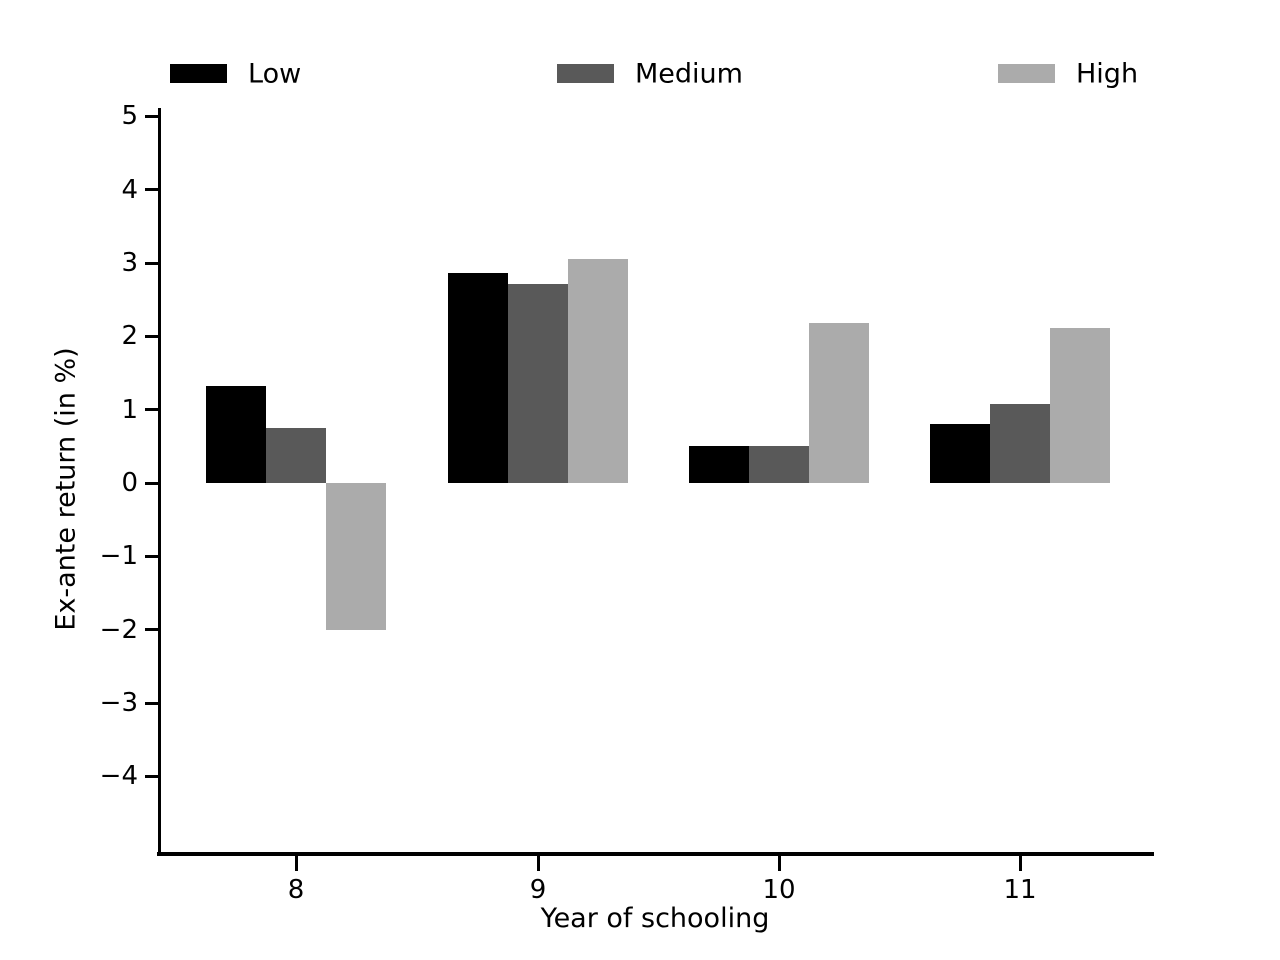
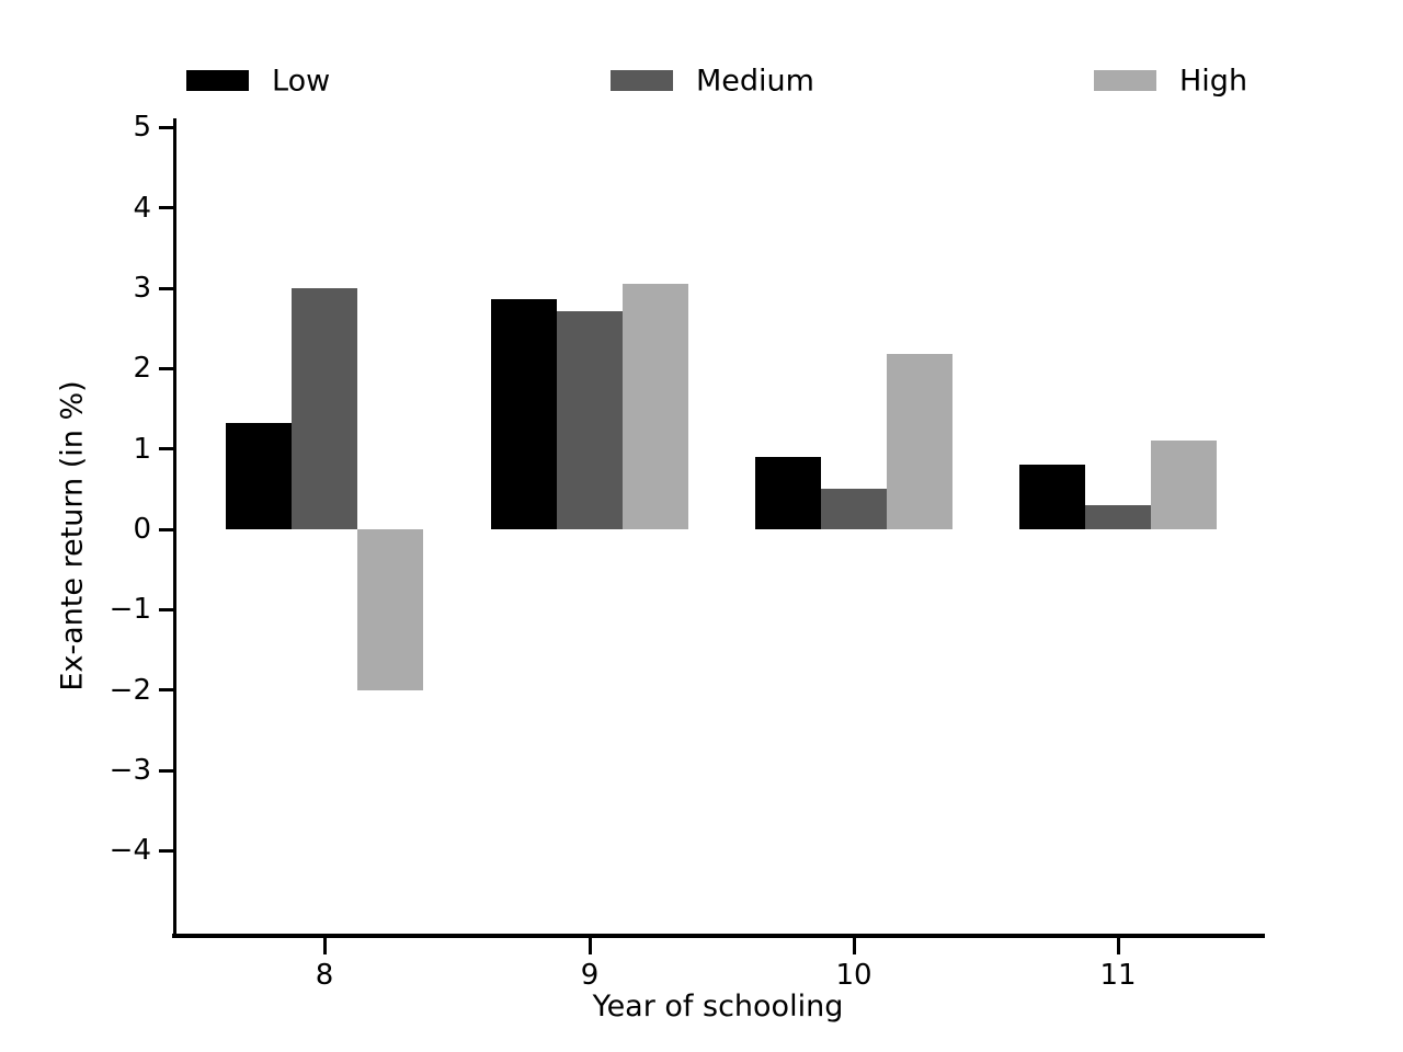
Medium/8: 0.8 -> 3.0
Low/10: 0.5 -> 0.9
Medium/11: 1.1 -> 0.3
High/11: 2.1 -> 1.1
